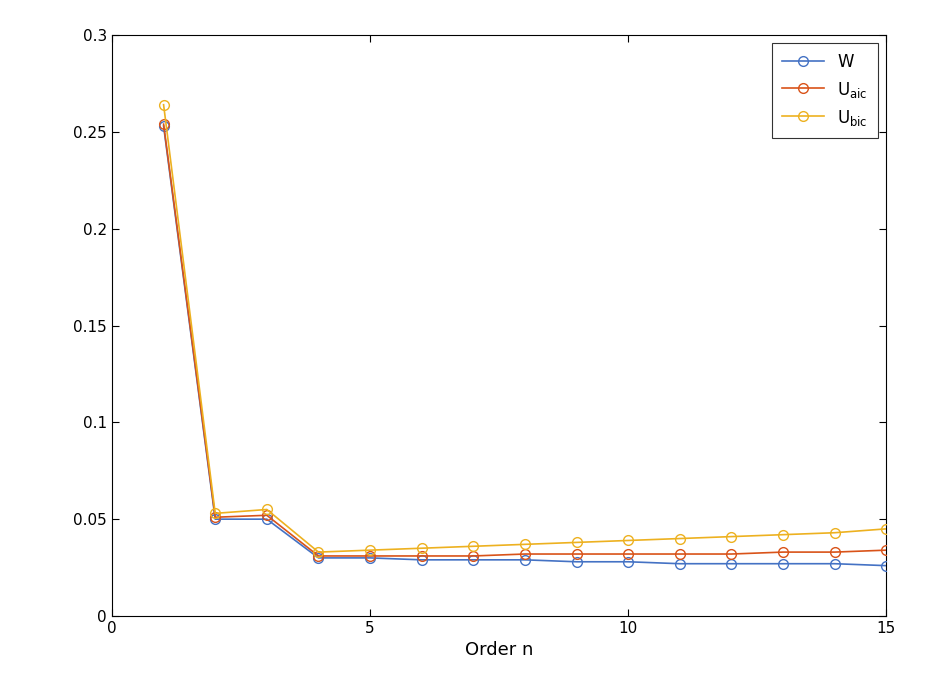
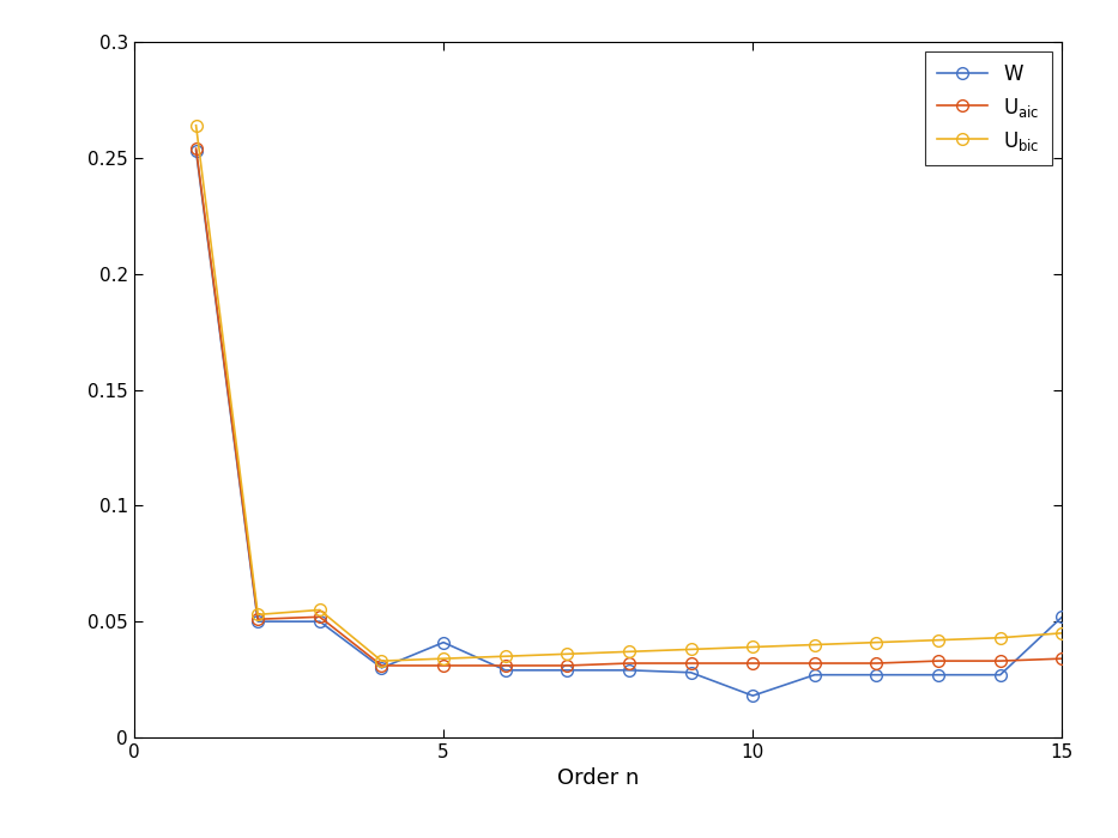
W/5: 0.030 -> 0.041
W/10: 0.028 -> 0.018
W/15: 0.026 -> 0.052
